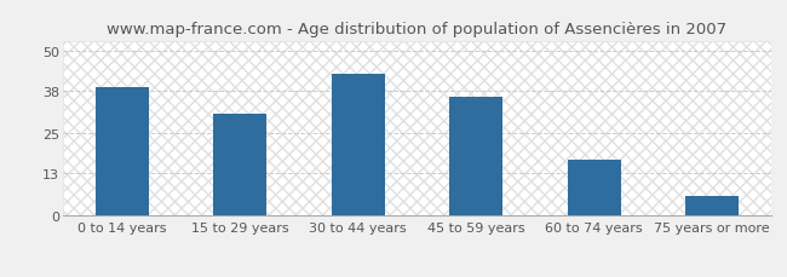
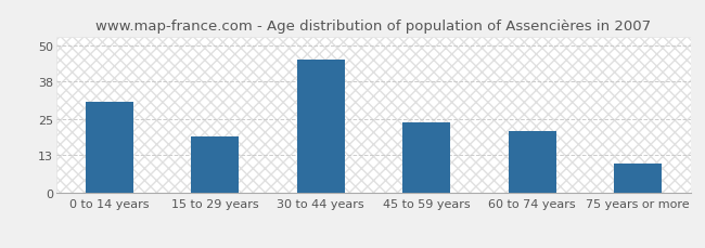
0 to 14 years: 39 -> 31
15 to 29 years: 31 -> 19
30 to 44 years: 43 -> 45
45 to 59 years: 36 -> 24
60 to 74 years: 17 -> 21
75 years or more: 6 -> 10
